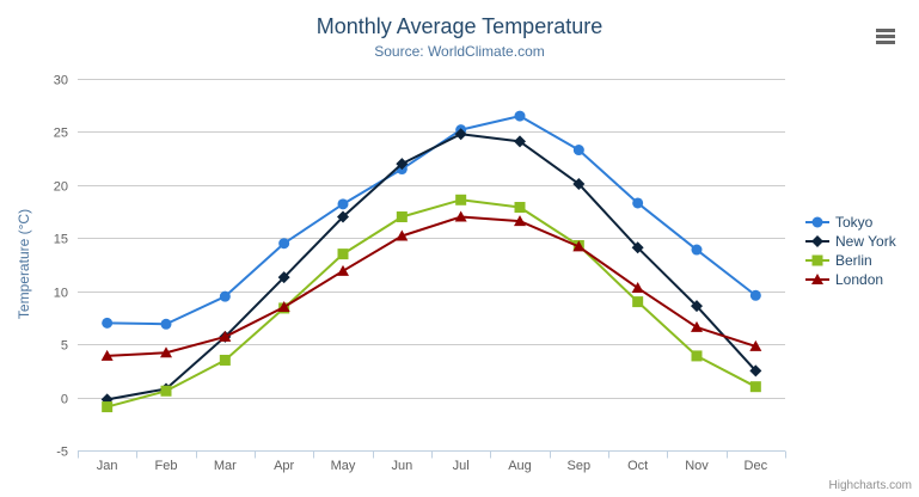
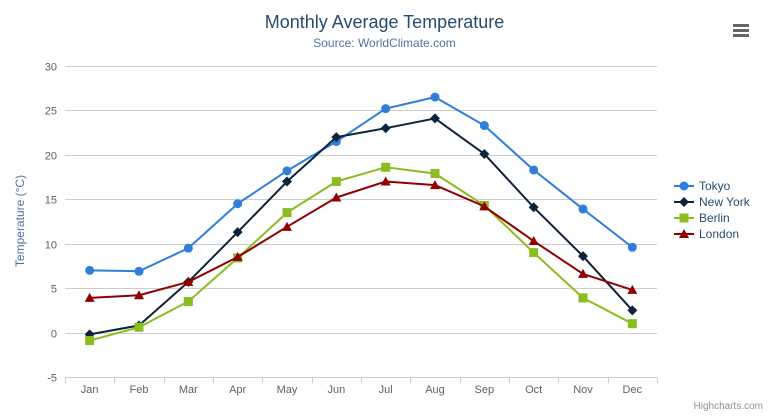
New York/Jul: 25 -> 23
